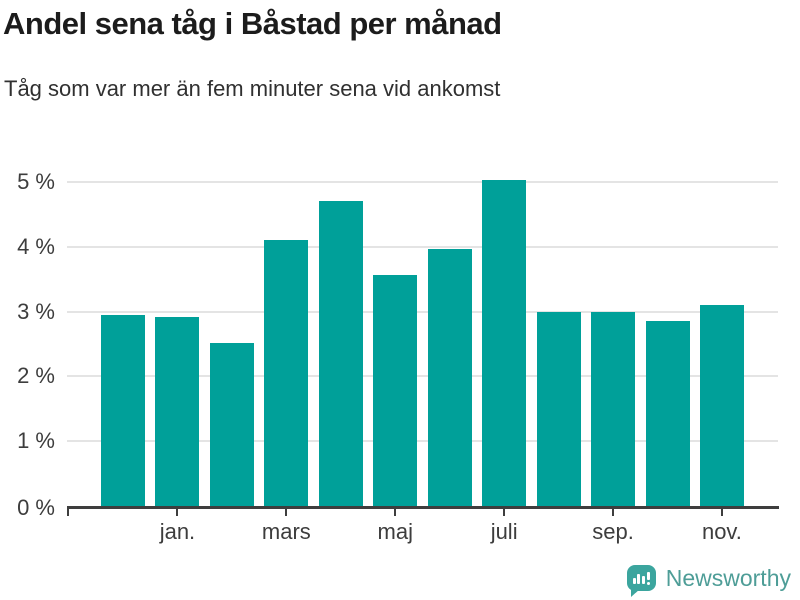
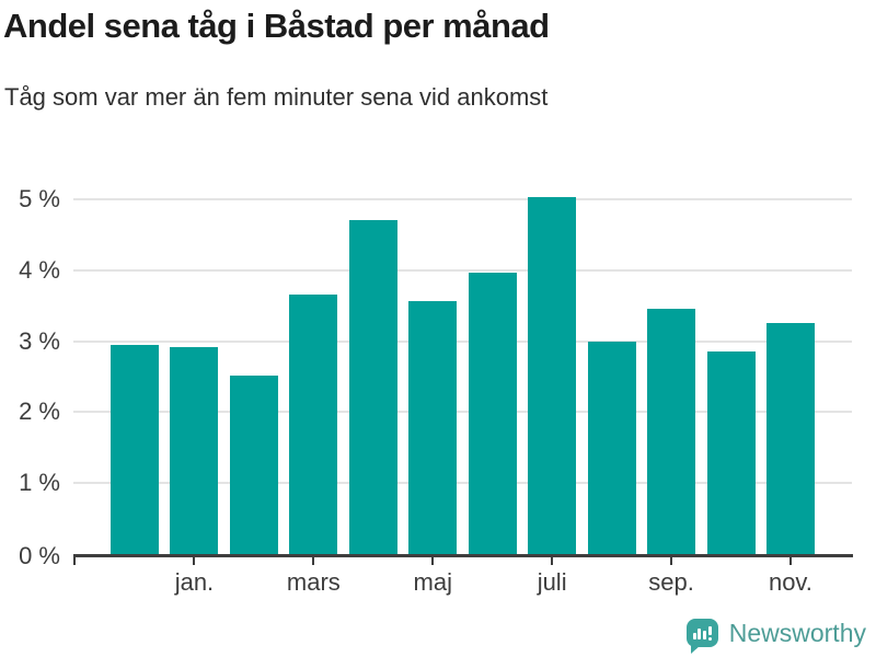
mars: 4.1% -> 3.7%
sep.: 3.0% -> 3.5%
nov.: 3.1% -> 3.3%
